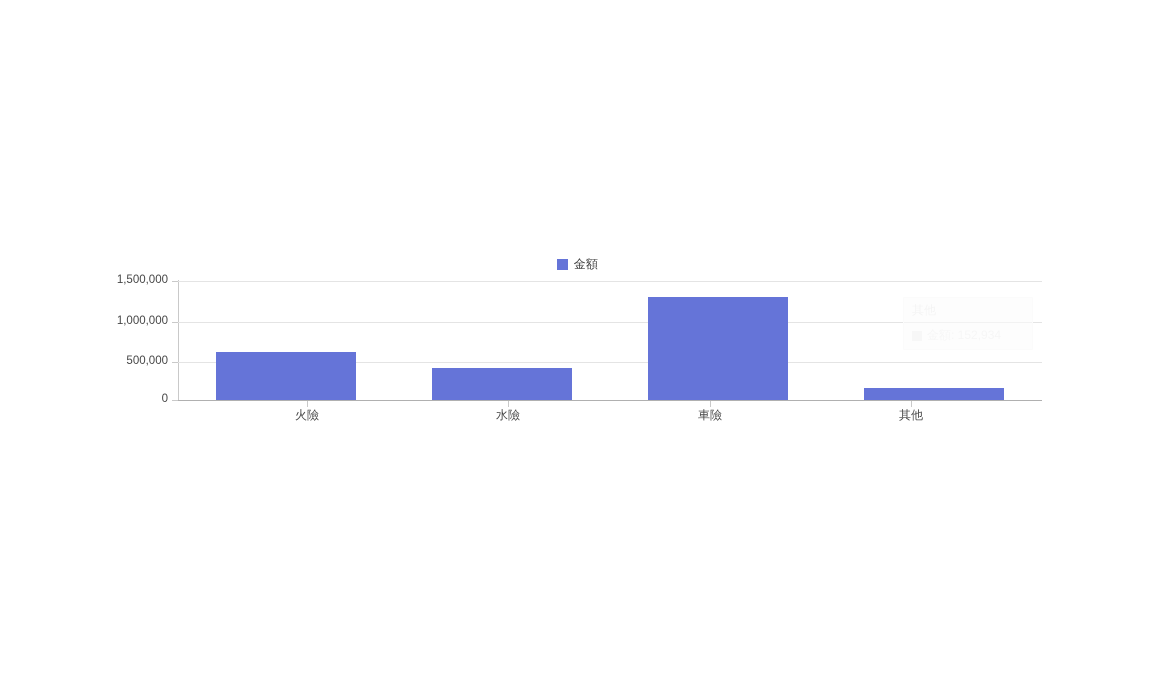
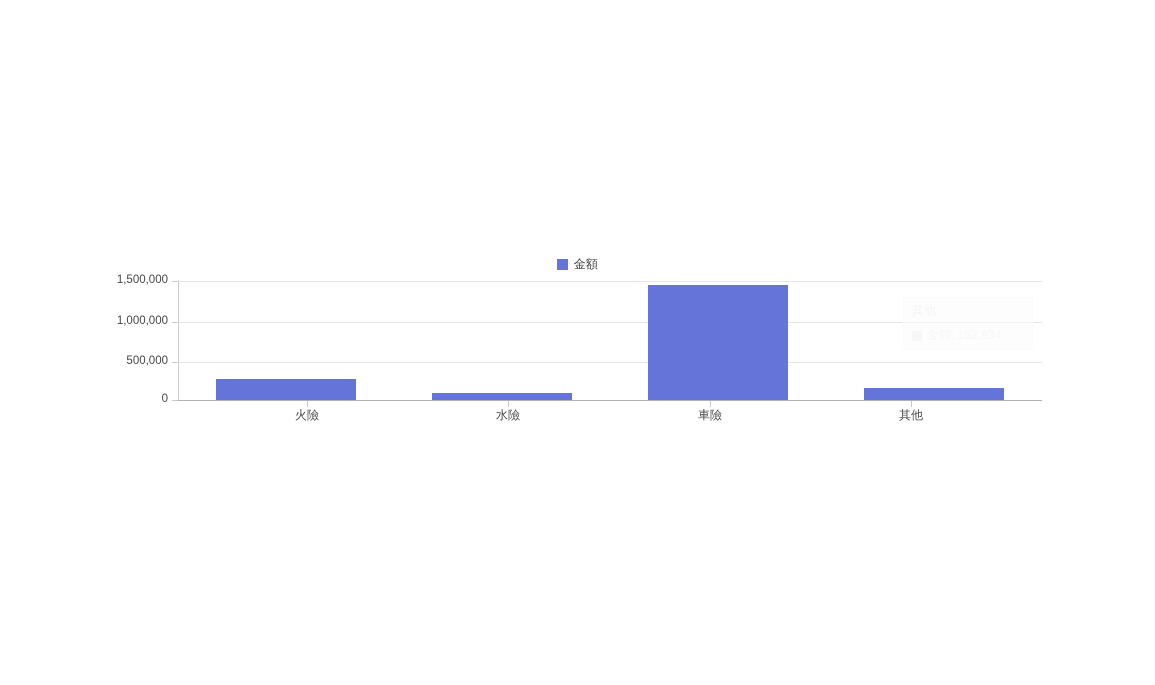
火險: 600000 -> 300000
水險: 400000 -> 100000
車險: 1300000 -> 1400000
